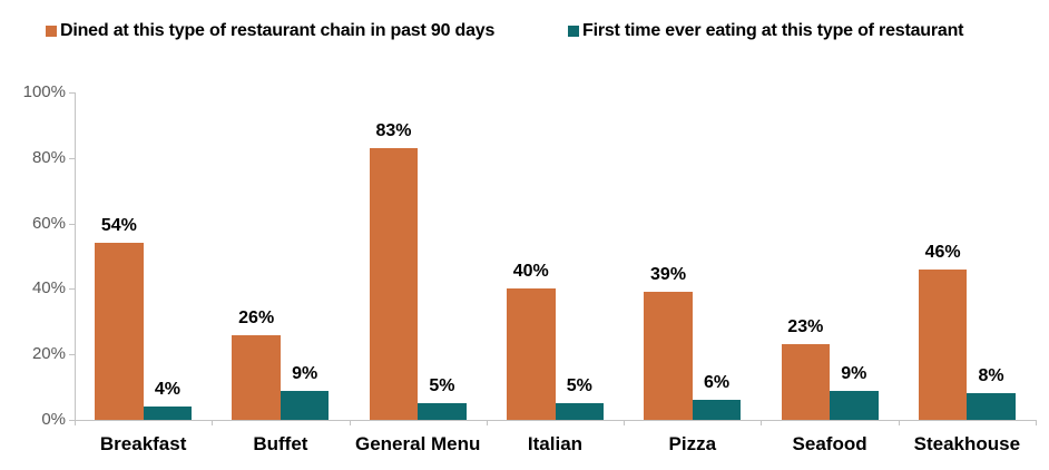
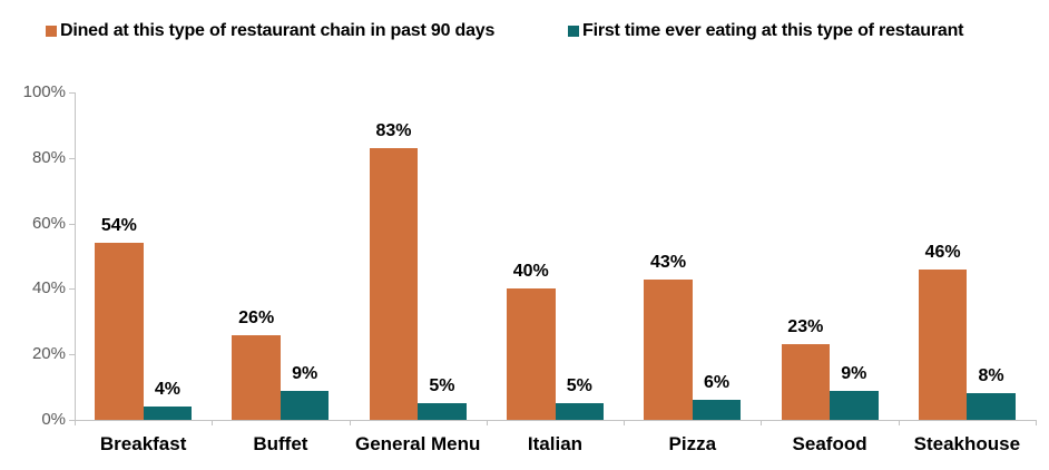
Dined at this type of restaurant chain in past 90 days/Pizza: 39% -> 43%
